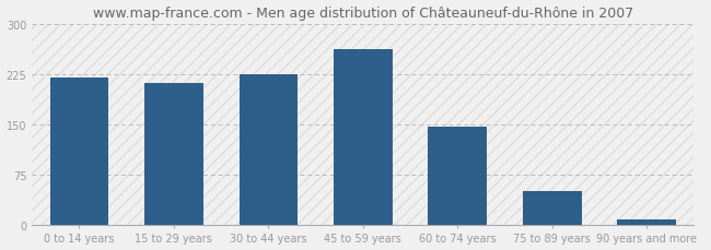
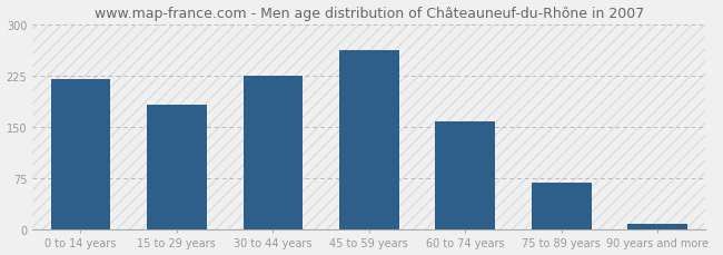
15 to 29 years: 212 -> 182
60 to 74 years: 146 -> 157
75 to 89 years: 50 -> 68
